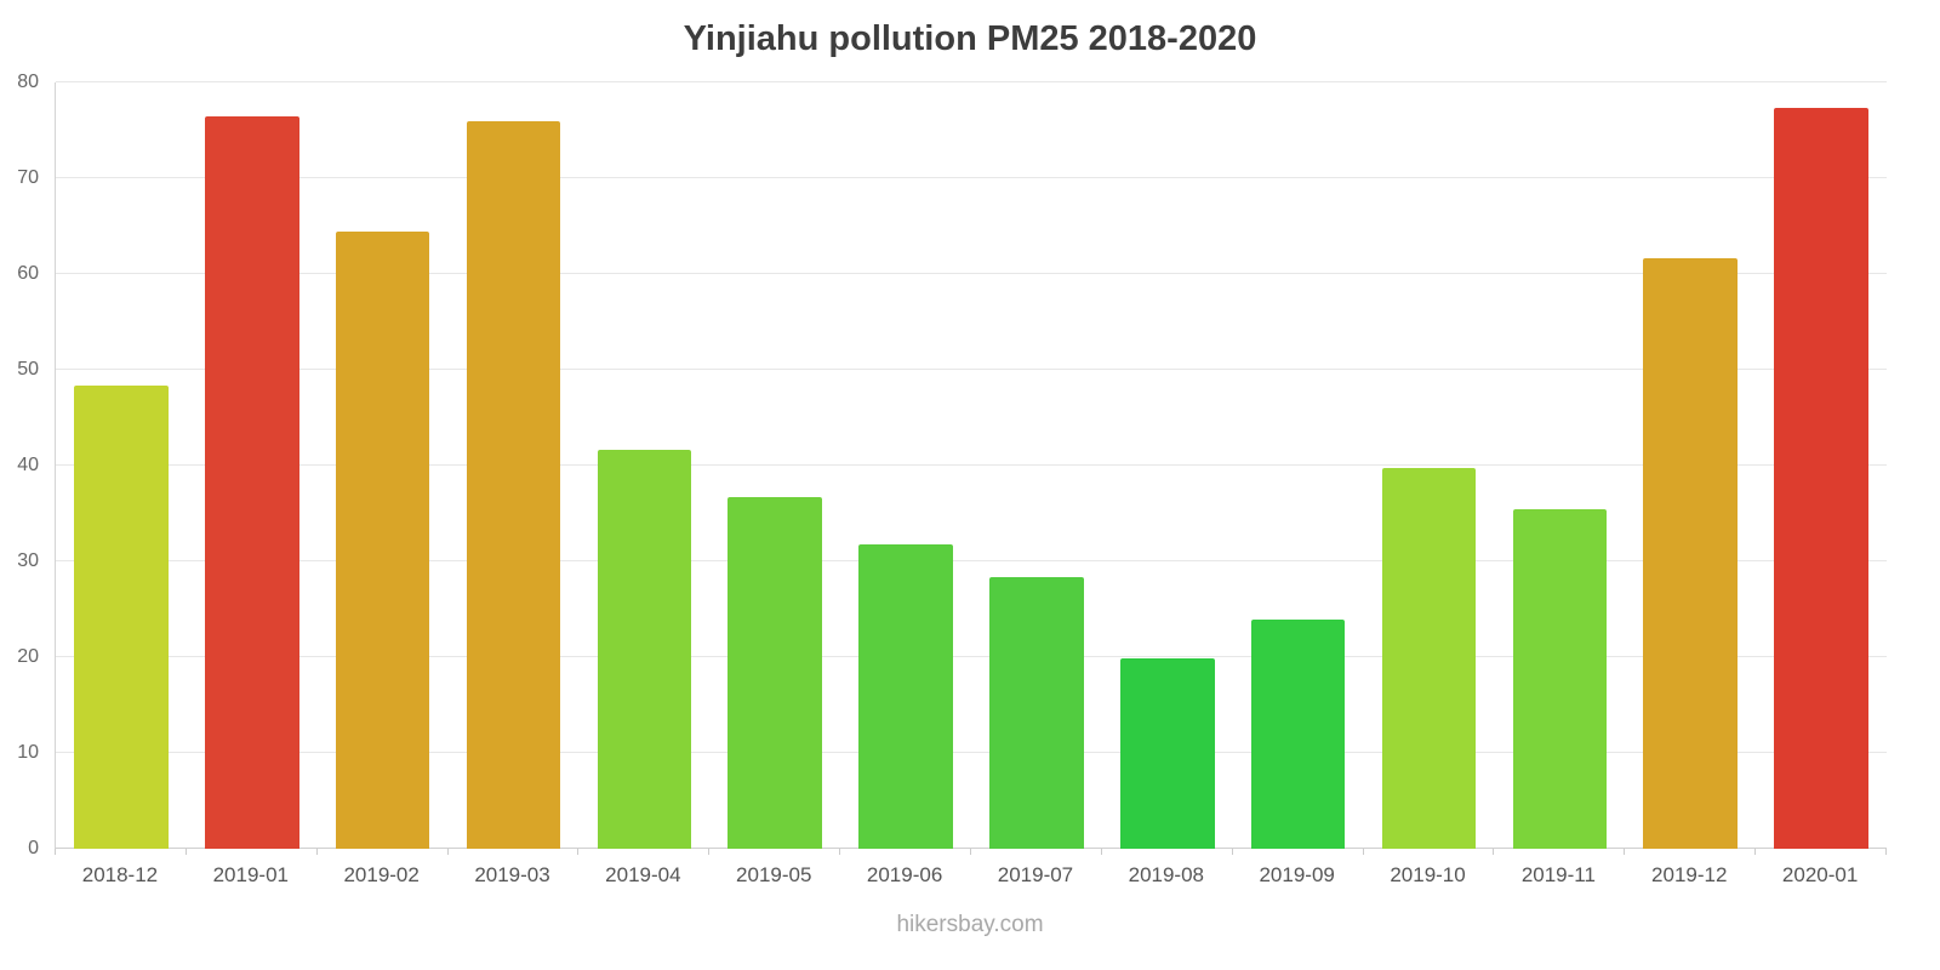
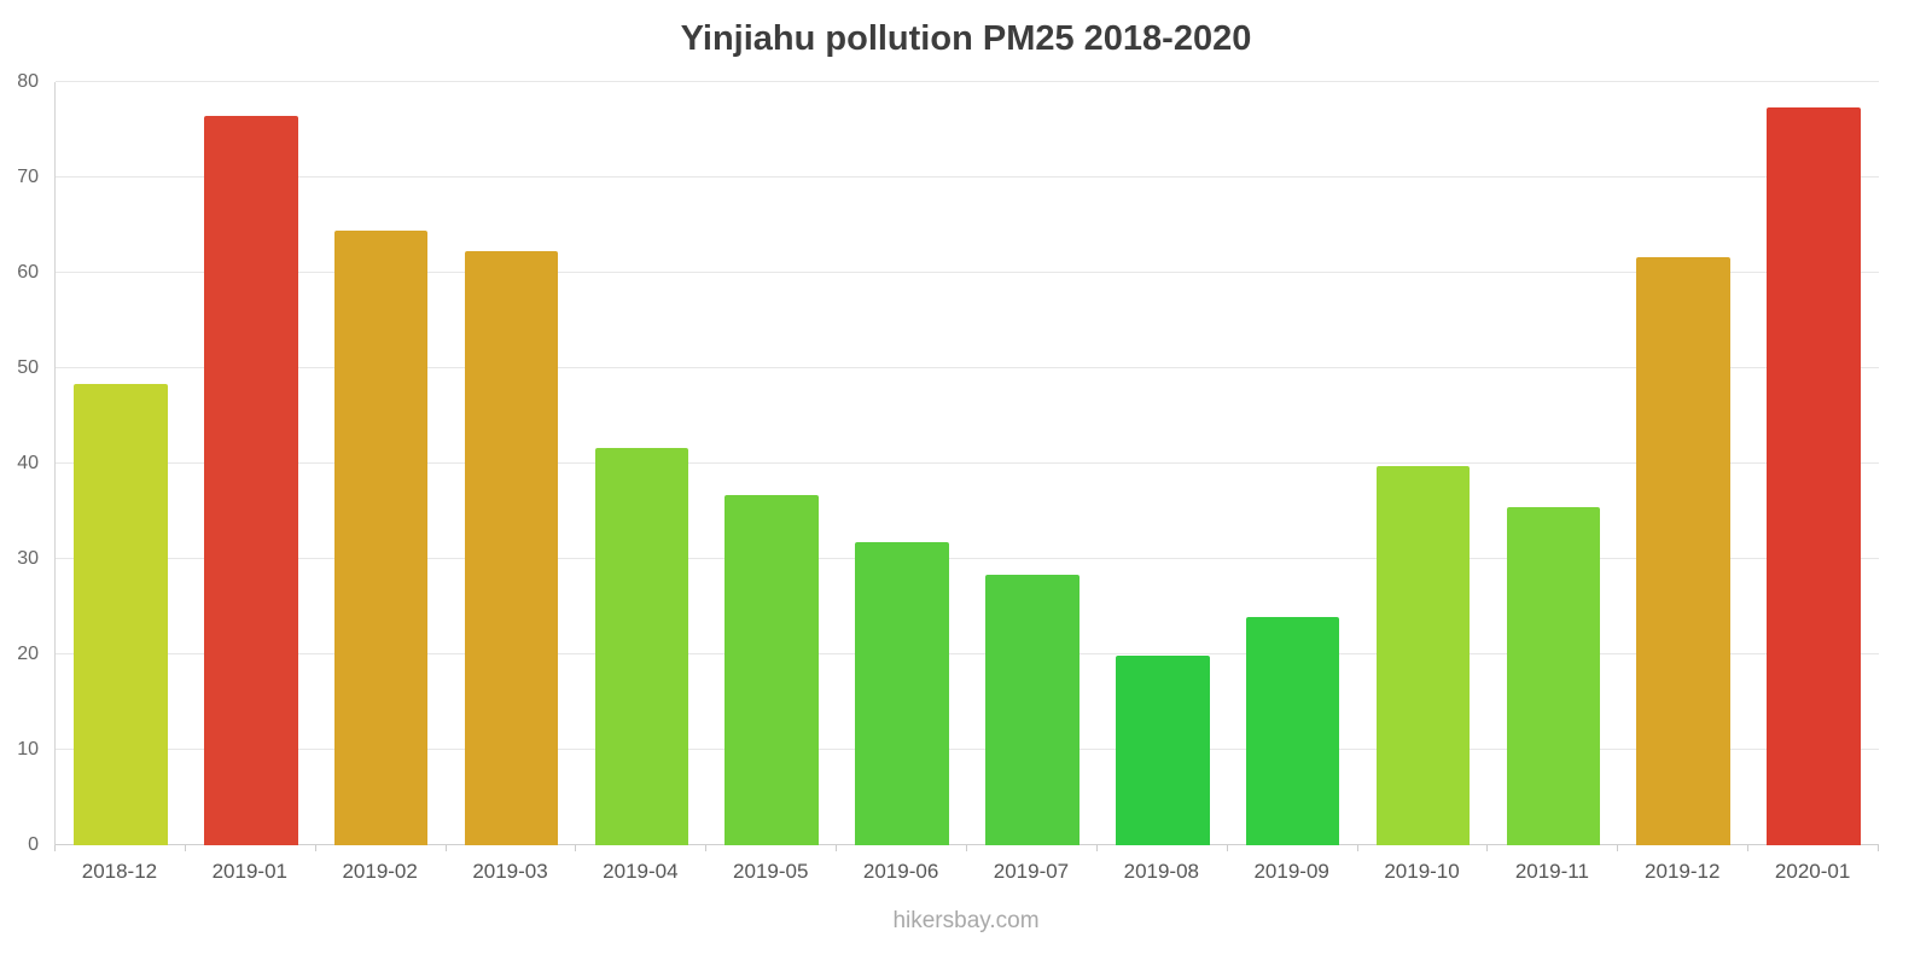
2019-03: 76 -> 62
